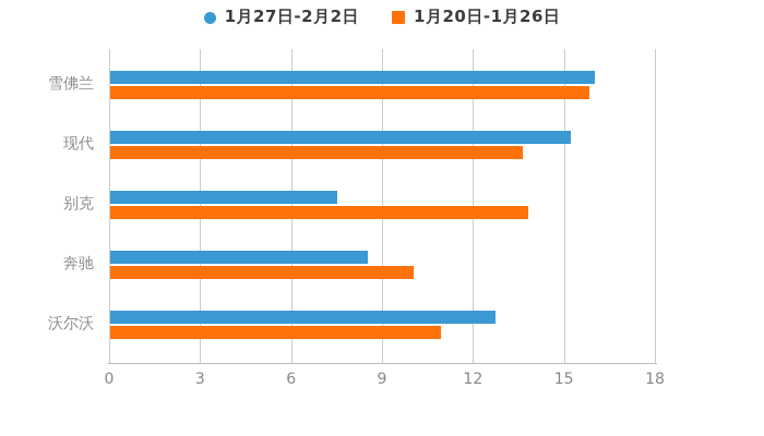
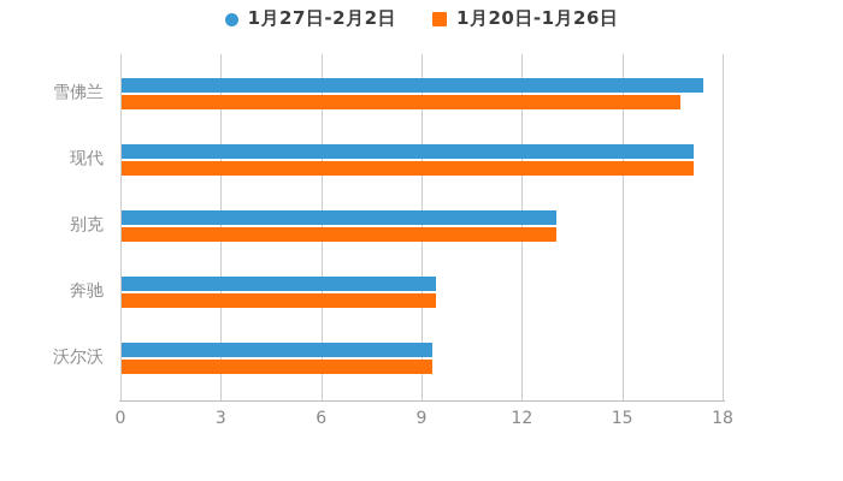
1月27日-2月2日/雪佛兰: 16.0 -> 17.4
1月20日-1月26日/雪佛兰: 15.8 -> 16.7
1月27日-2月2日/现代: 15.2 -> 17.1
1月20日-1月26日/现代: 13.6 -> 17.1
1月27日-2月2日/别克: 7.5 -> 13.0
1月20日-1月26日/别克: 13.8 -> 13.0
1月27日-2月2日/奔驰: 8.5 -> 9.4
1月20日-1月26日/奔驰: 10.0 -> 9.4
1月27日-2月2日/沃尔沃: 12.7 -> 9.3
1月20日-1月26日/沃尔沃: 10.9 -> 9.3
